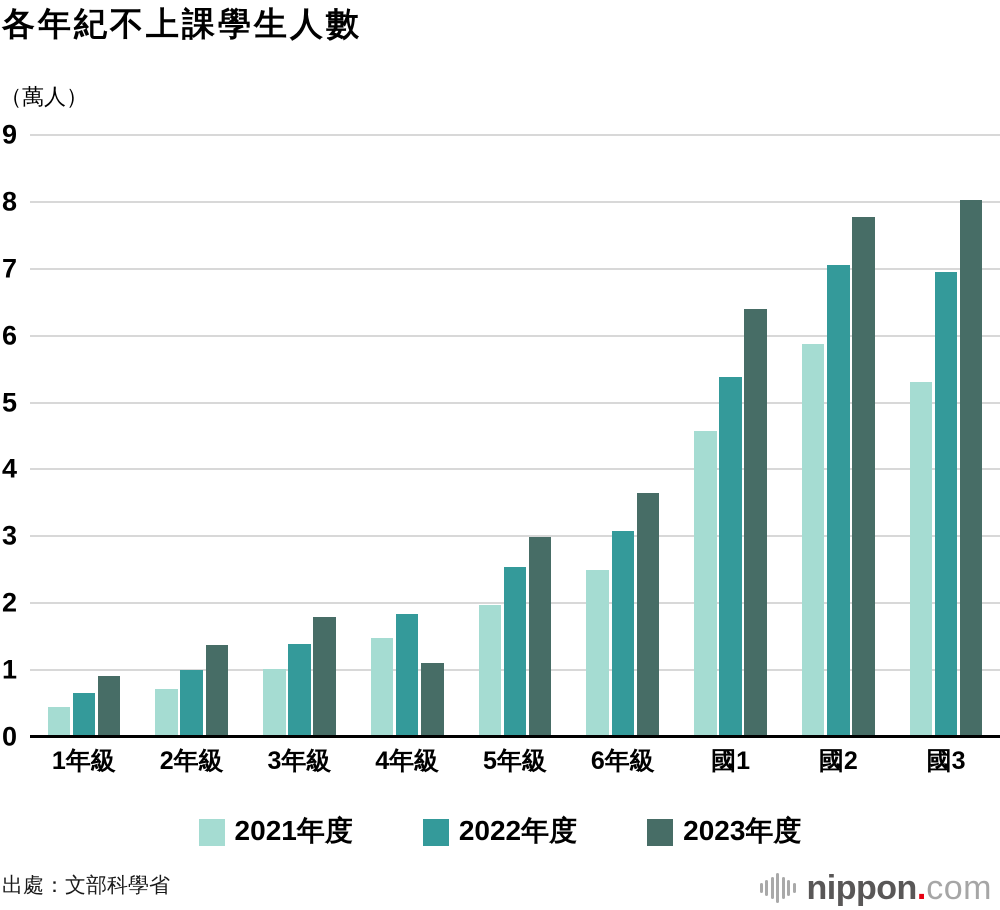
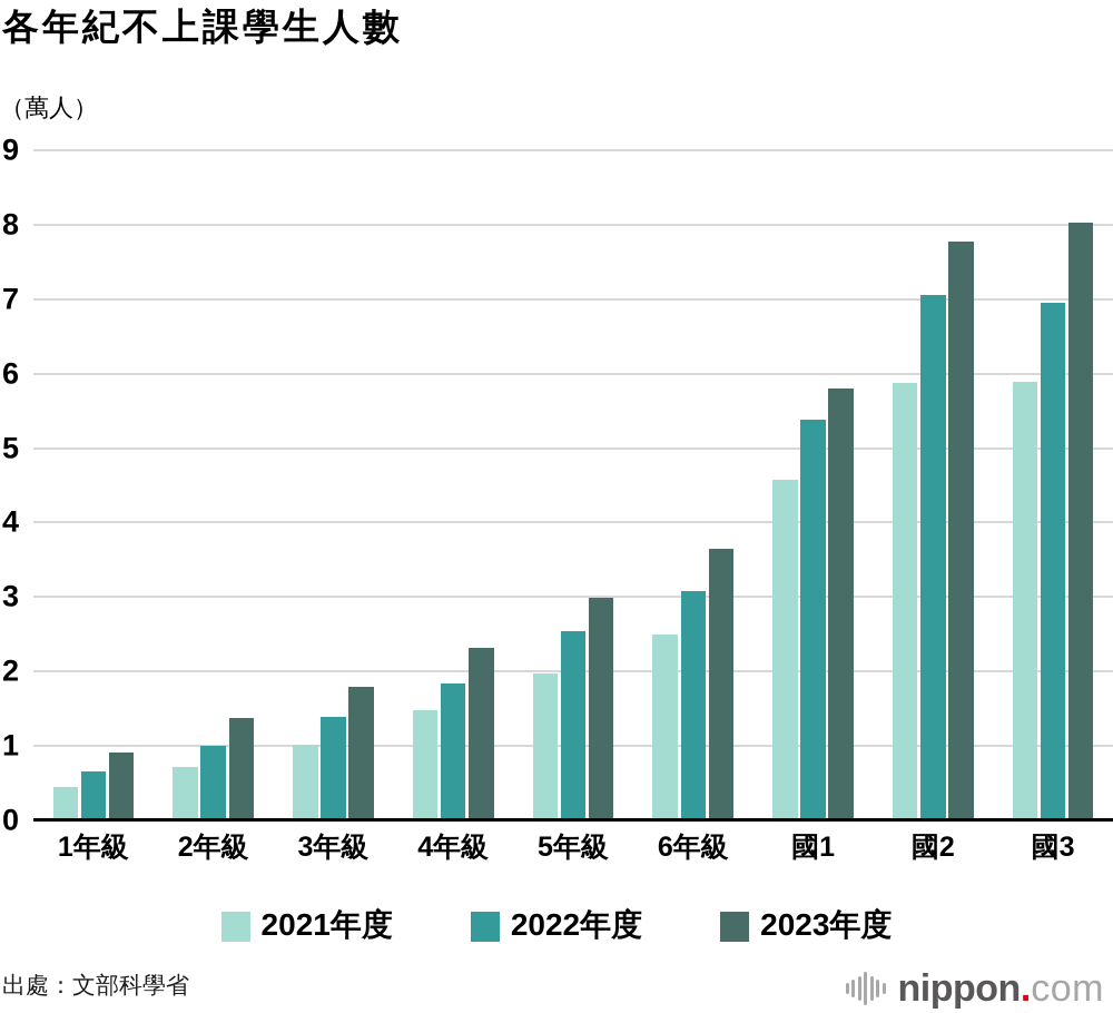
2023年度/4年級: 1.1 -> 2.3
2023年度/國1: 6.4 -> 5.8
2021年度/國3: 5.3 -> 5.9
